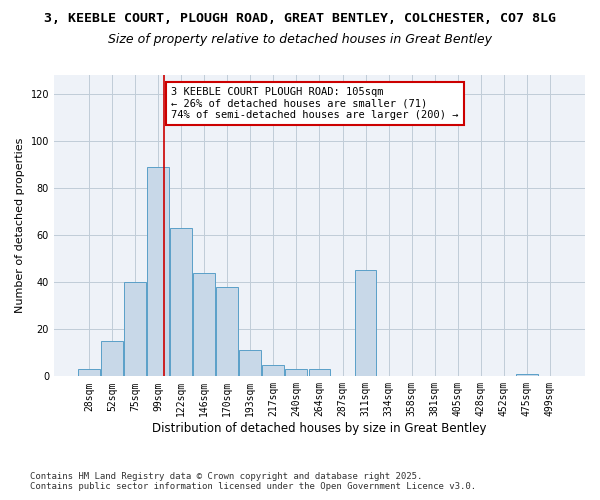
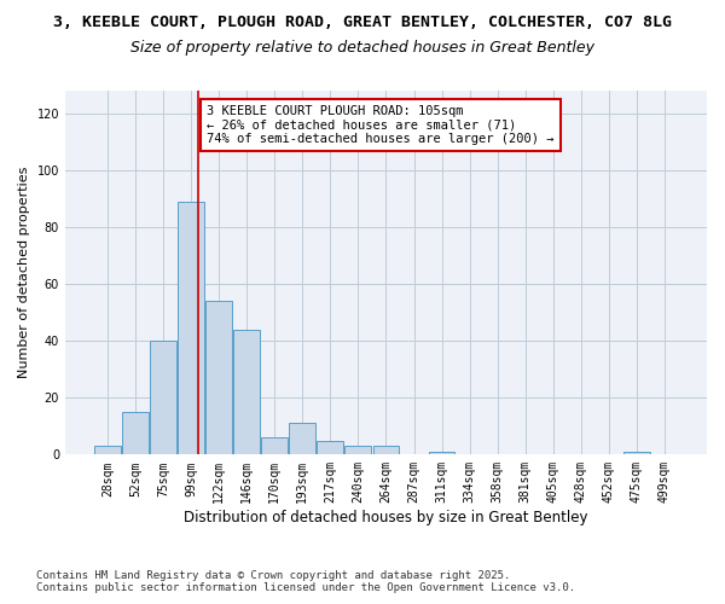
122sqm: 63 -> 54
170sqm: 38 -> 6
311sqm: 45 -> 1
